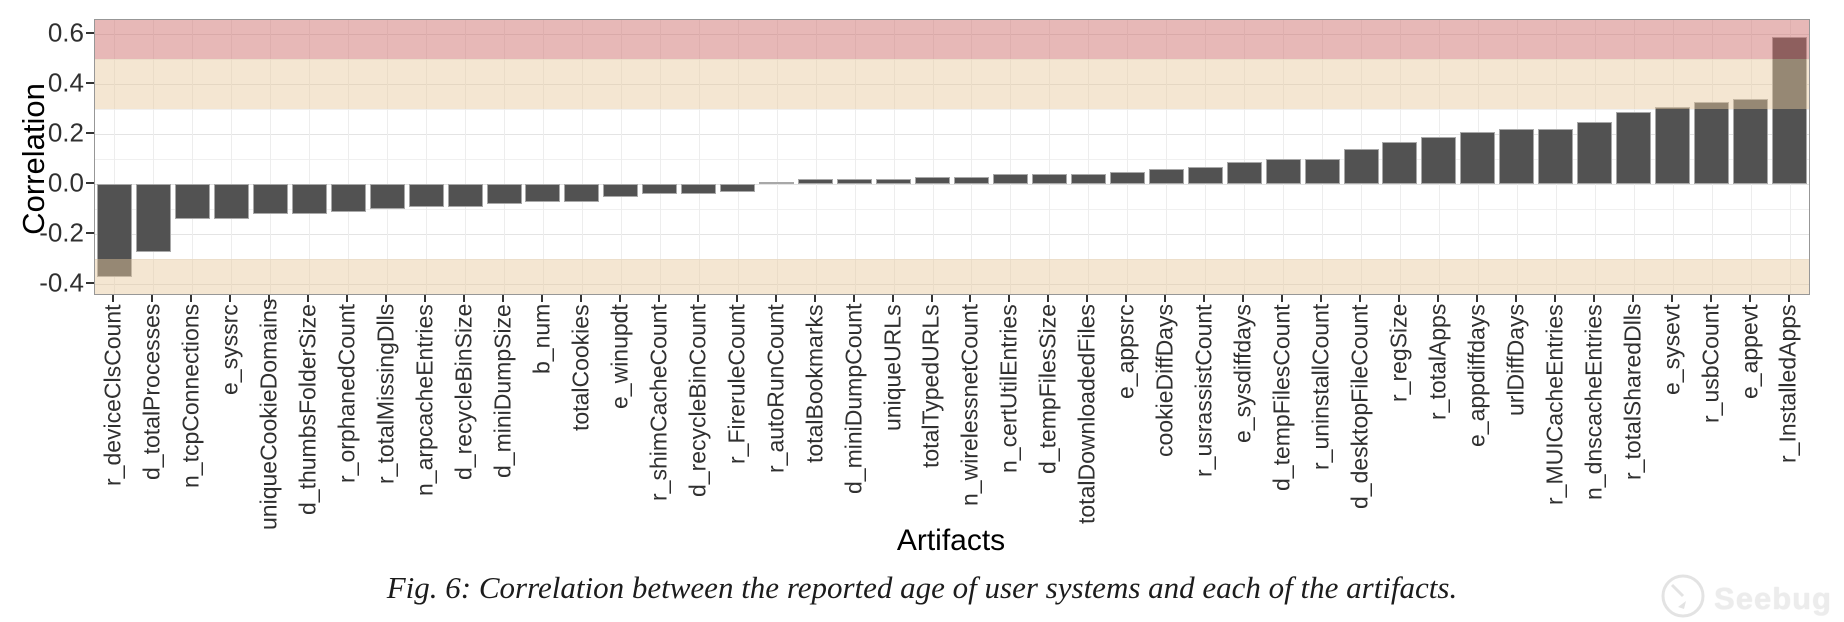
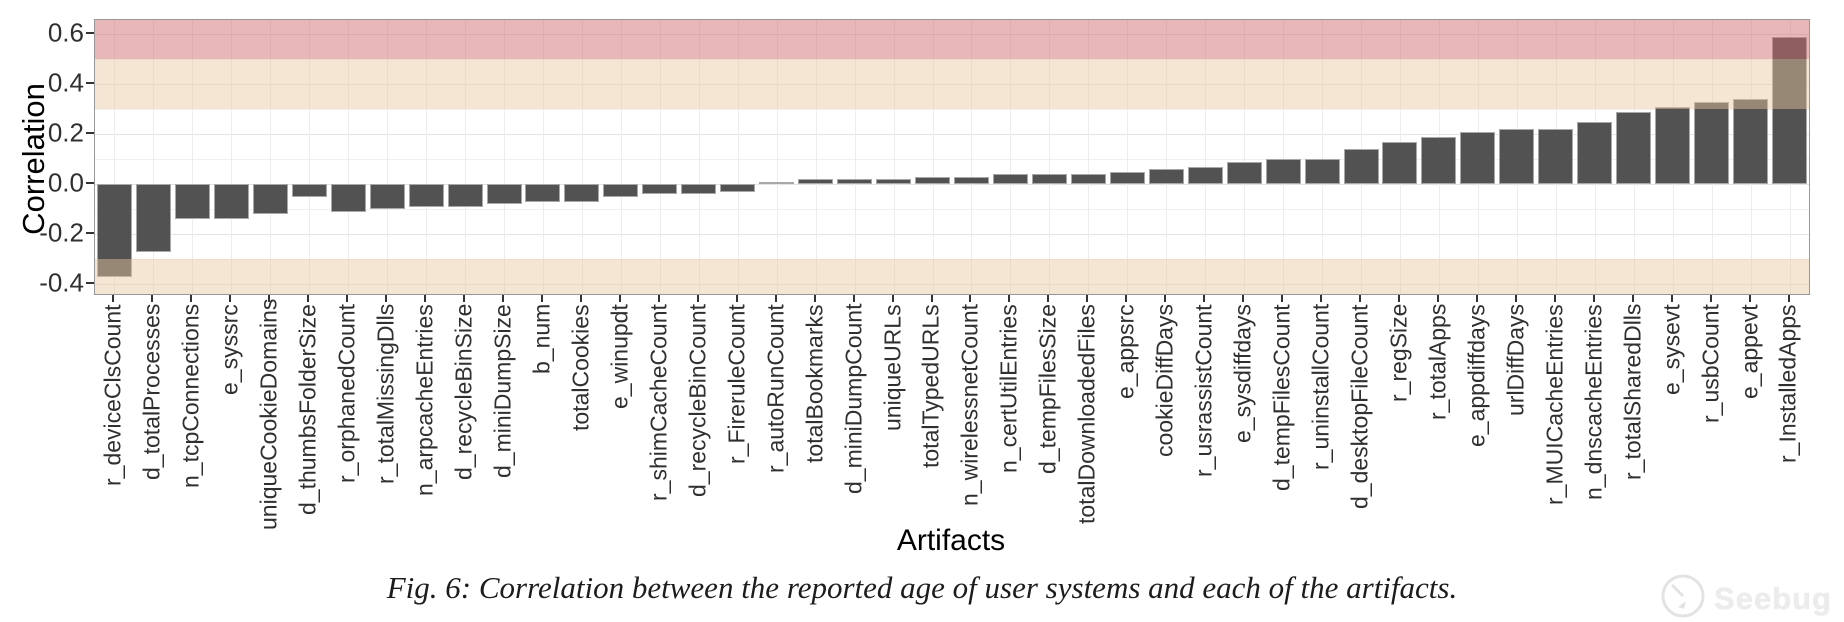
d_thumbsFolderSize: -0.12 -> -0.05
